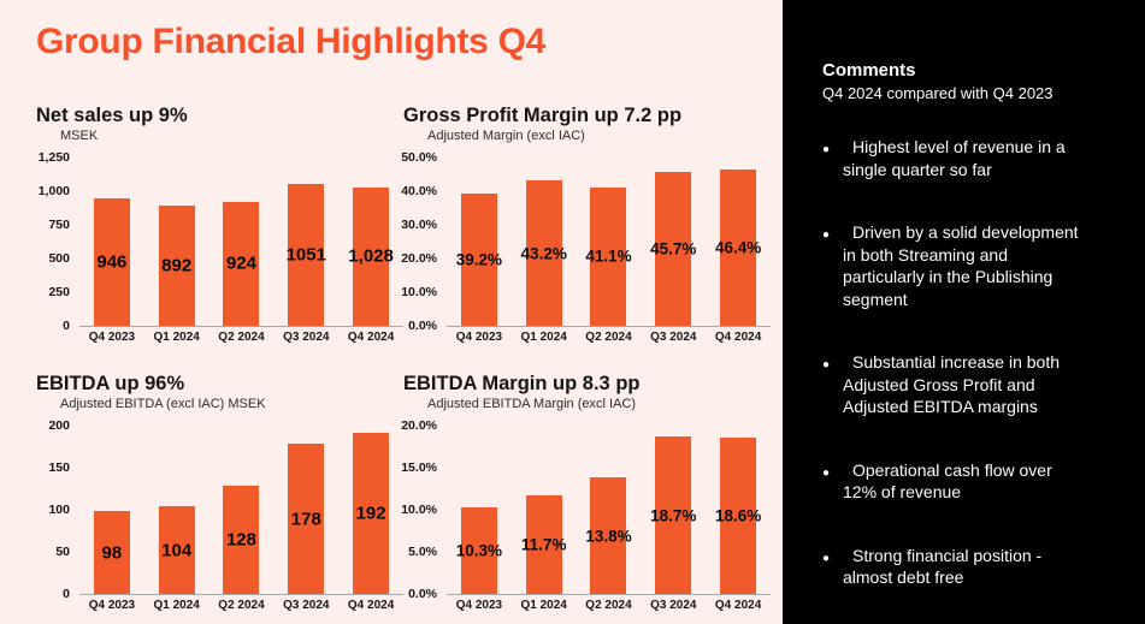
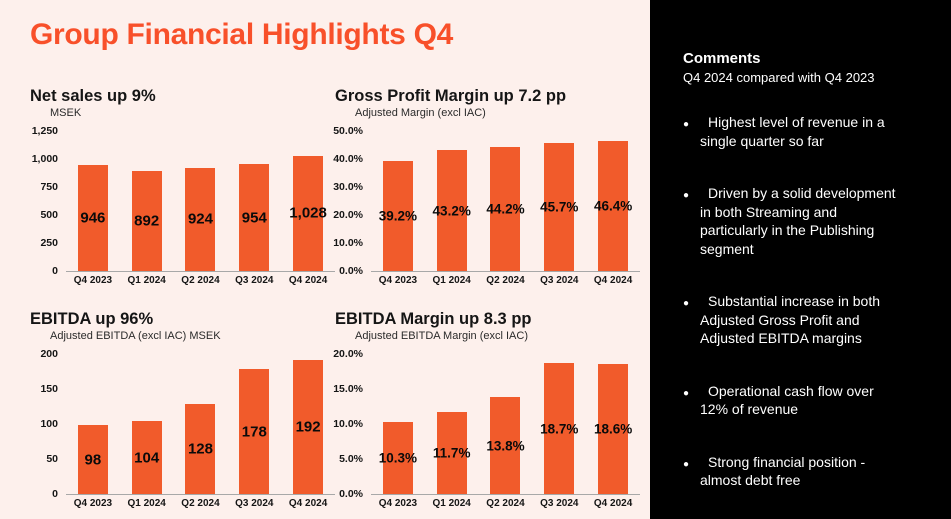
Net sales up 9%/Q3 2024: 1051 -> 954
Gross Profit Margin up 7.2 pp/Q2 2024: 41.1% -> 44.2%
